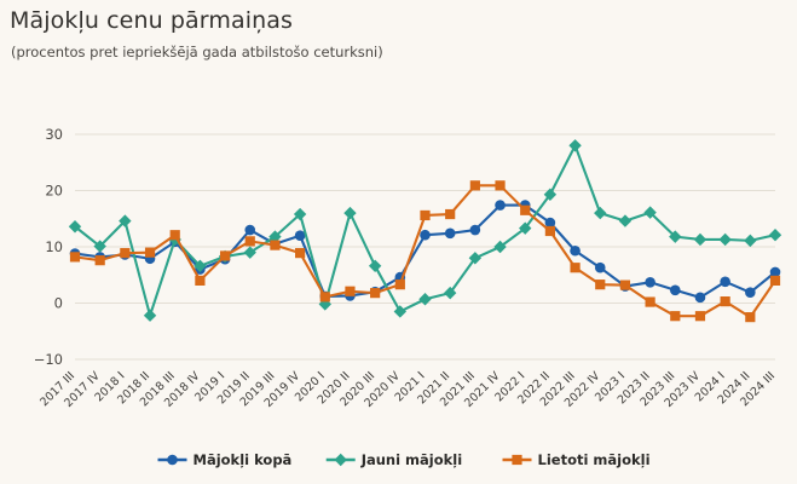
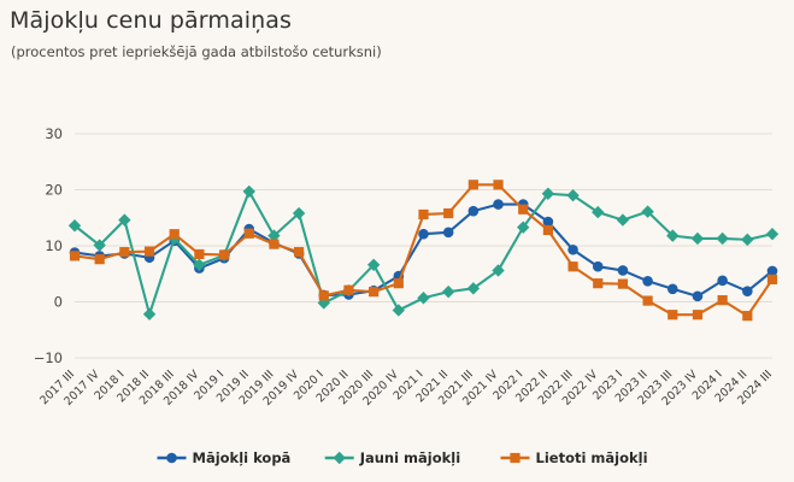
Lietoti mājokļi/2018 IV: 4 -> 8
Jauni mājokļi/2019 II: 9 -> 20
Lietoti mājokļi/2019 II: 11 -> 12
Mājokļi kopā/2019 IV: 12 -> 9
Jauni mājokļi/2020 II: 16 -> 2
Mājokļi kopā/2021 III: 13 -> 16
Jauni mājokļi/2021 III: 8 -> 2
Jauni mājokļi/2021 IV: 10 -> 6
Jauni mājokļi/2022 III: 28 -> 19
Mājokļi kopā/2023 I: 3 -> 6
